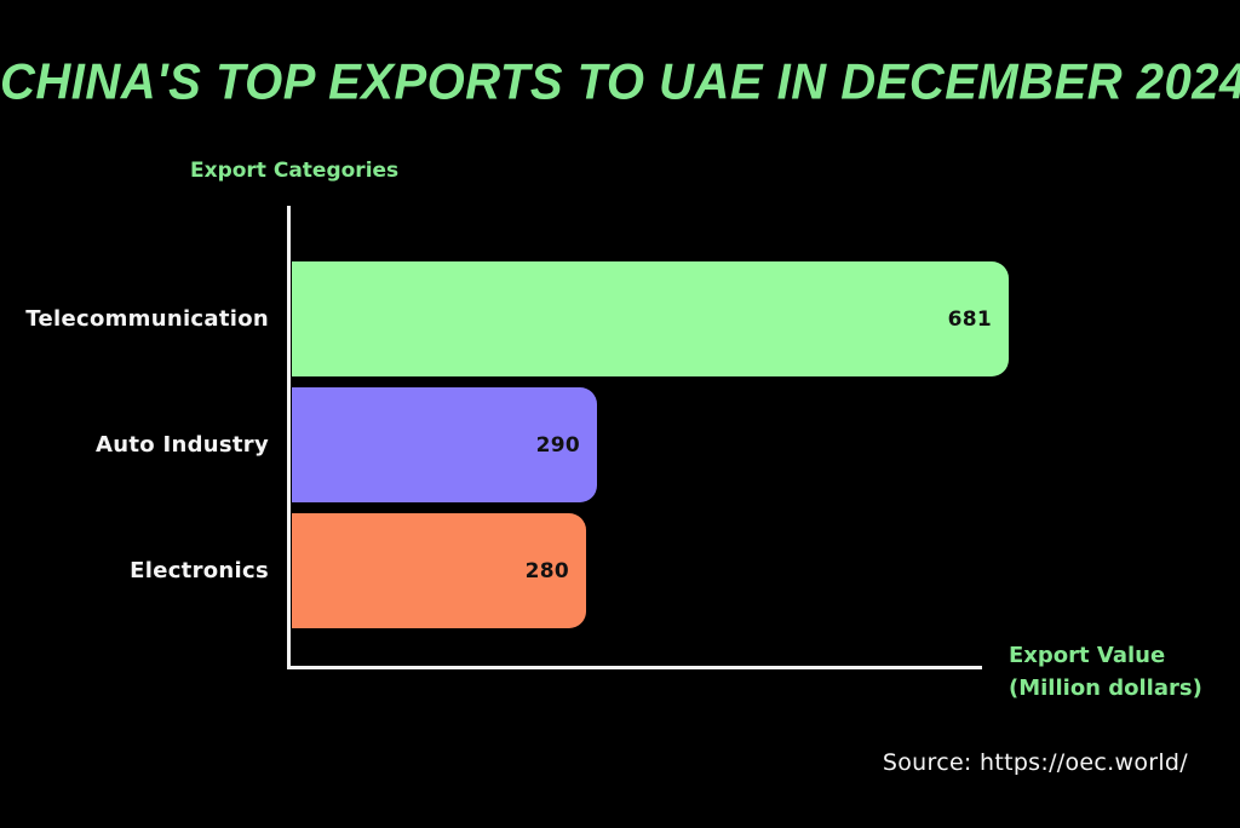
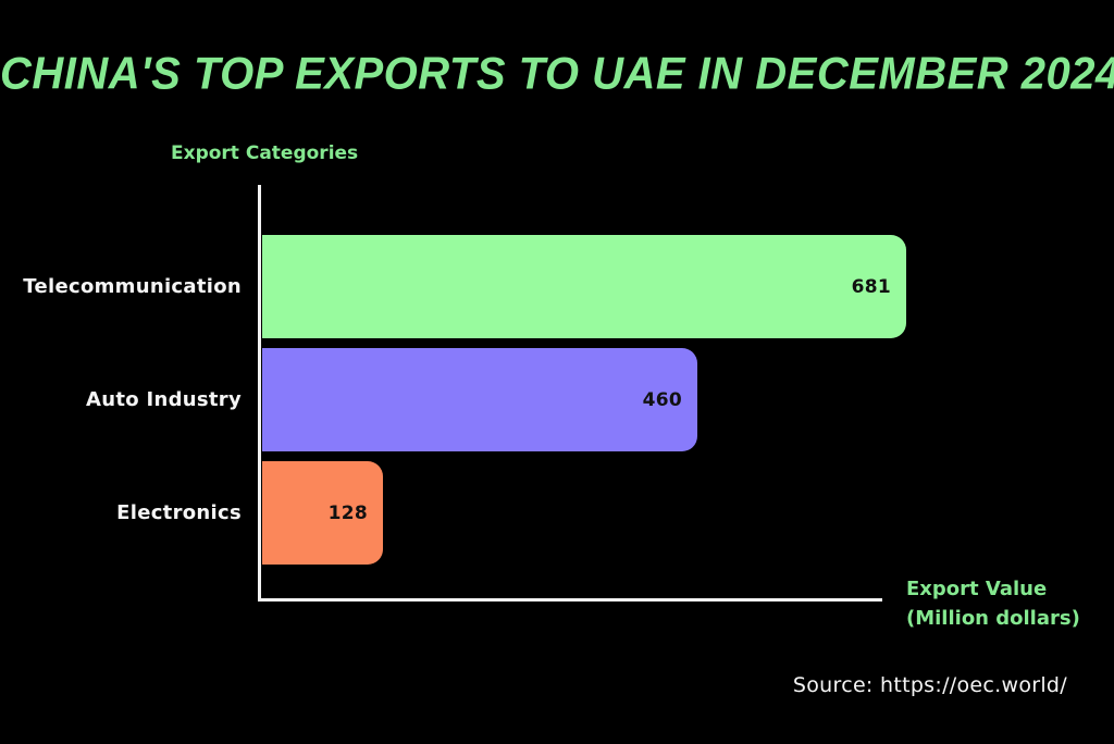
Auto Industry: 290 -> 460
Electronics: 280 -> 128
